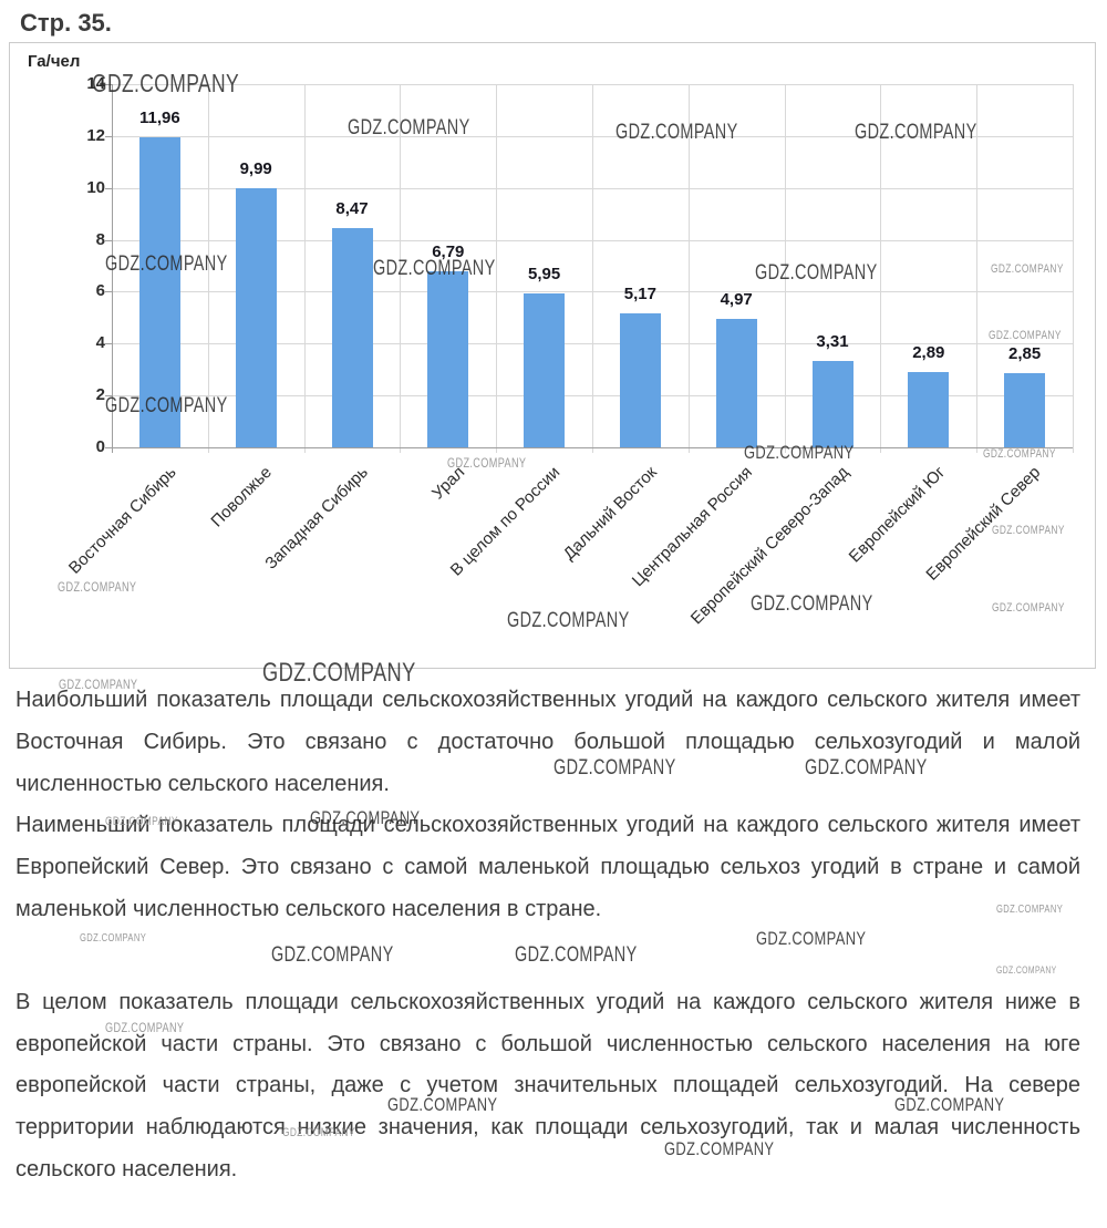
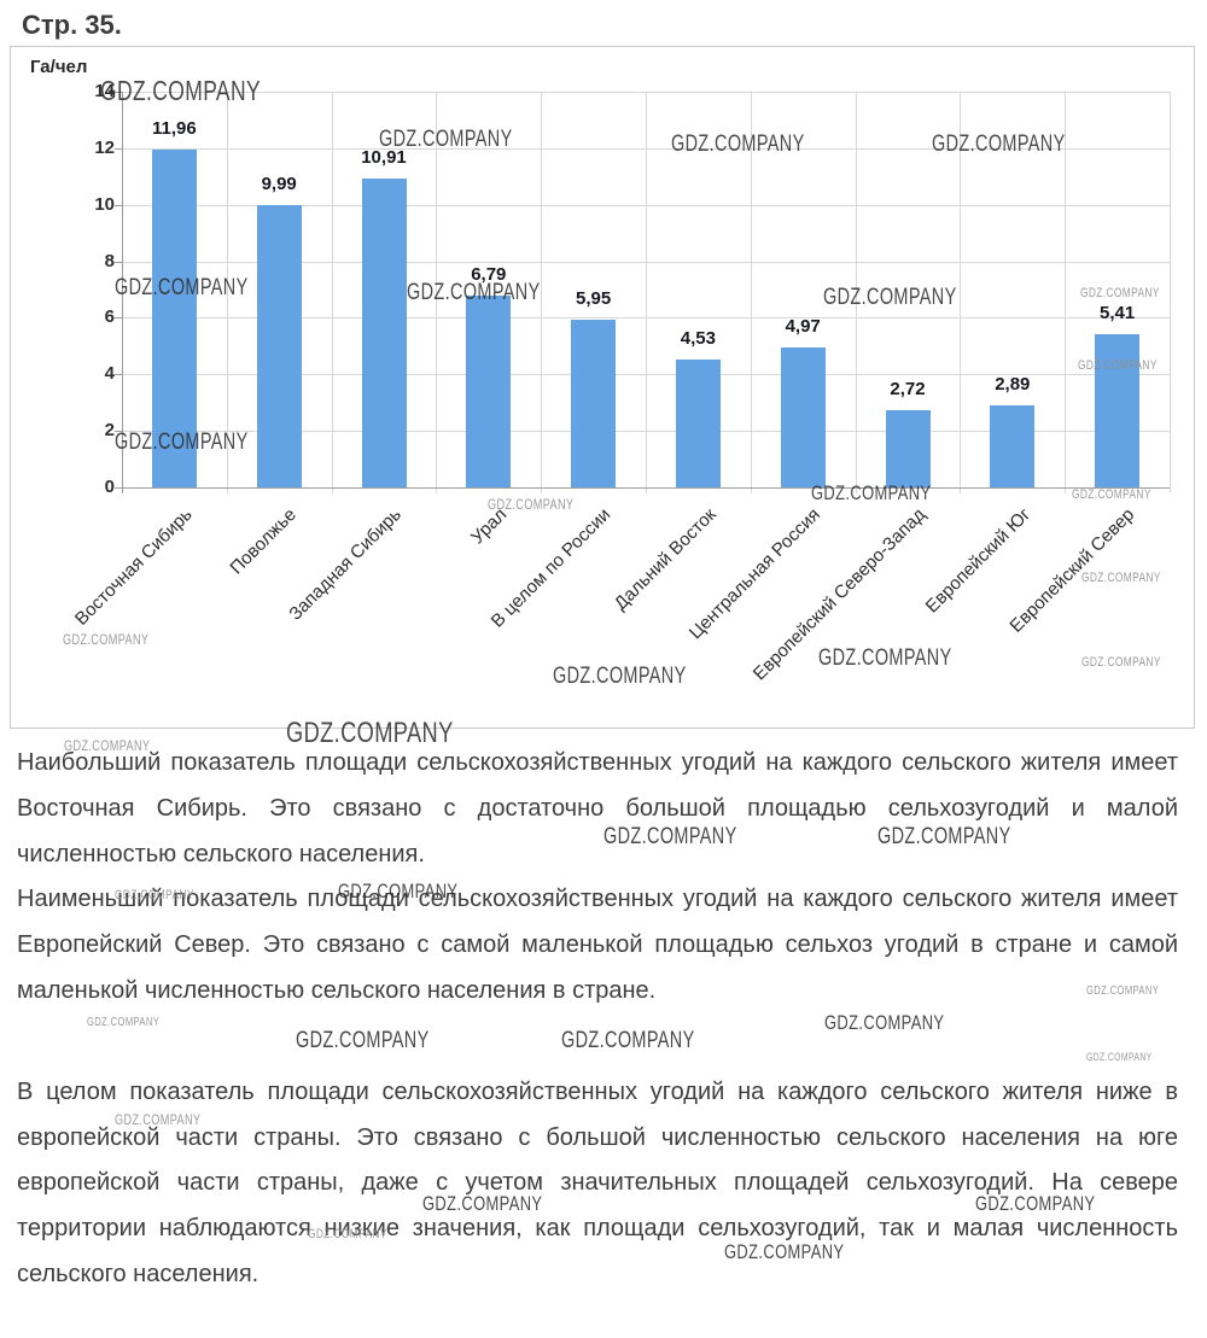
Западная Сибирь: 8,47 -> 10,91
Дальний Восток: 5,17 -> 4,53
Европейский Северо-Запад: 3,31 -> 2,72
Европейский Север: 2,85 -> 5,41
